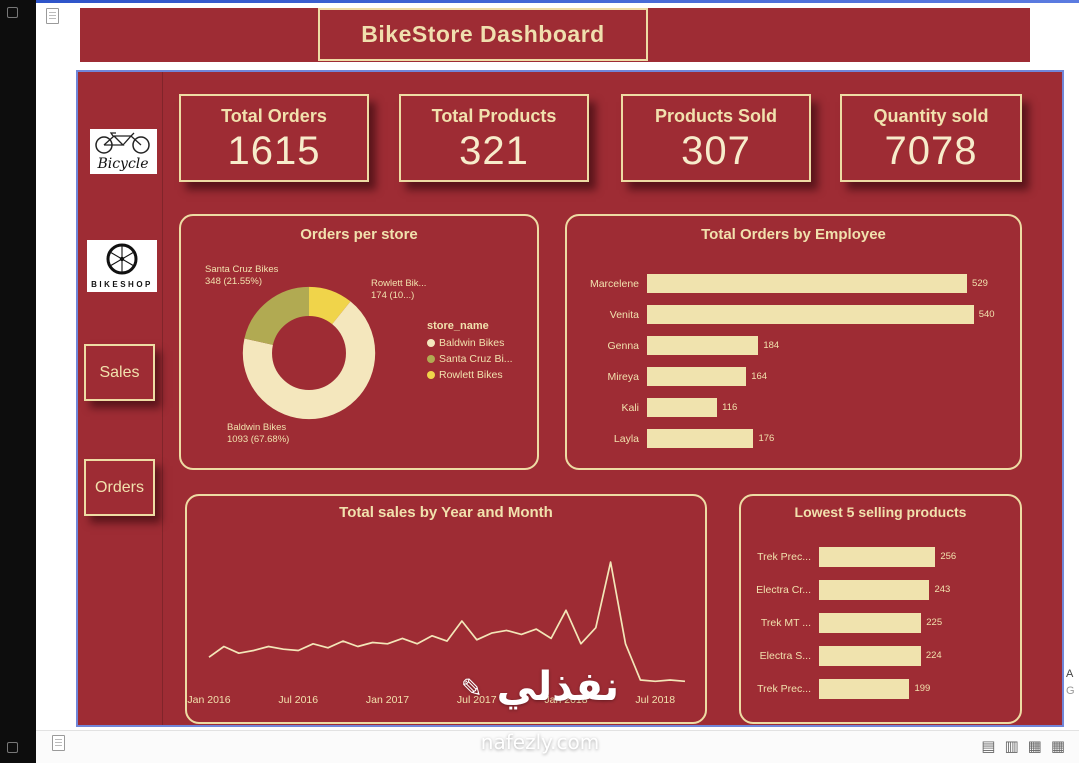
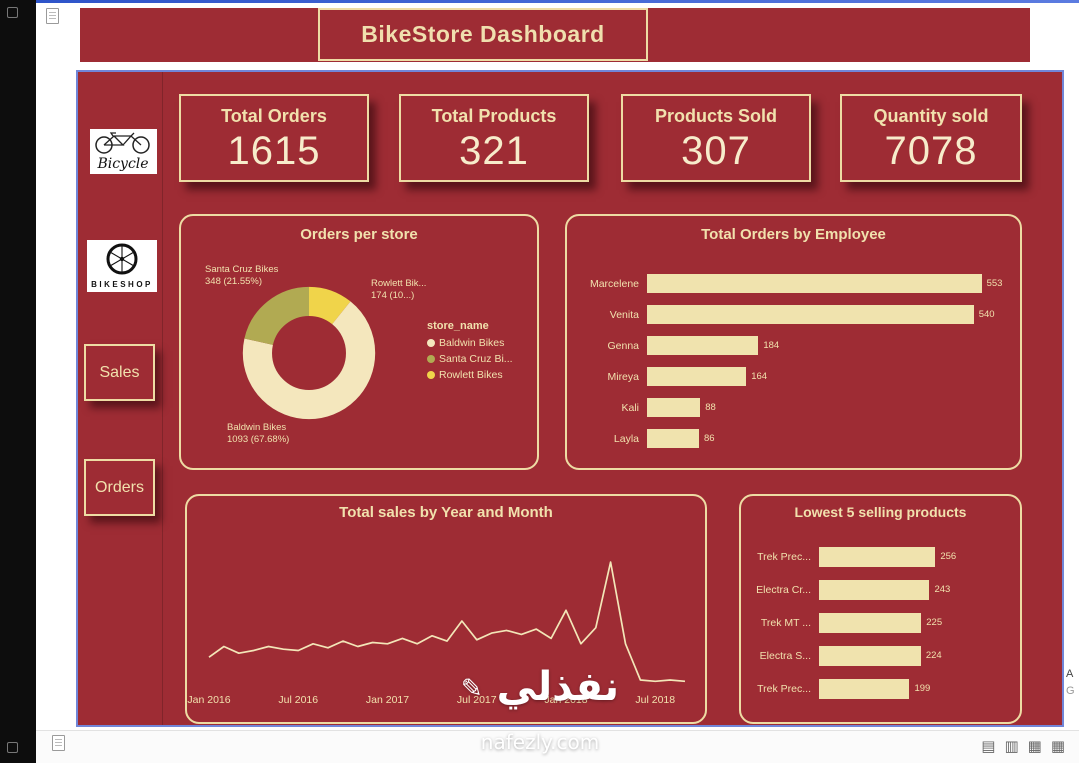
Total Orders by Employee/Marcelene: 529 -> 553
Total Orders by Employee/Kali: 116 -> 88
Total Orders by Employee/Layla: 176 -> 86
